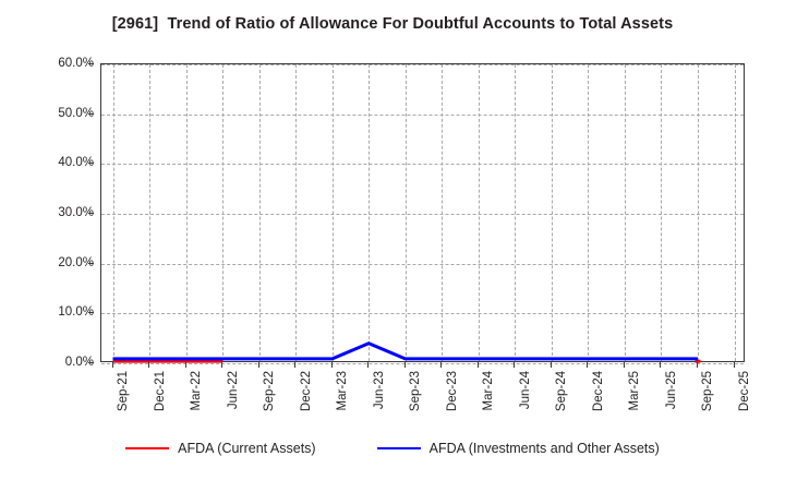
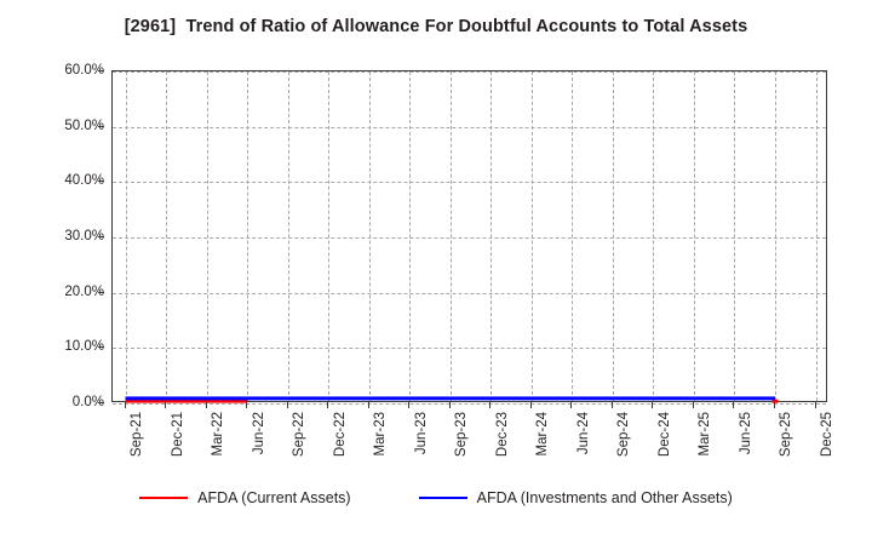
AFDA (Investments and Other Assets)/Jun-23: 4% -> 1%
